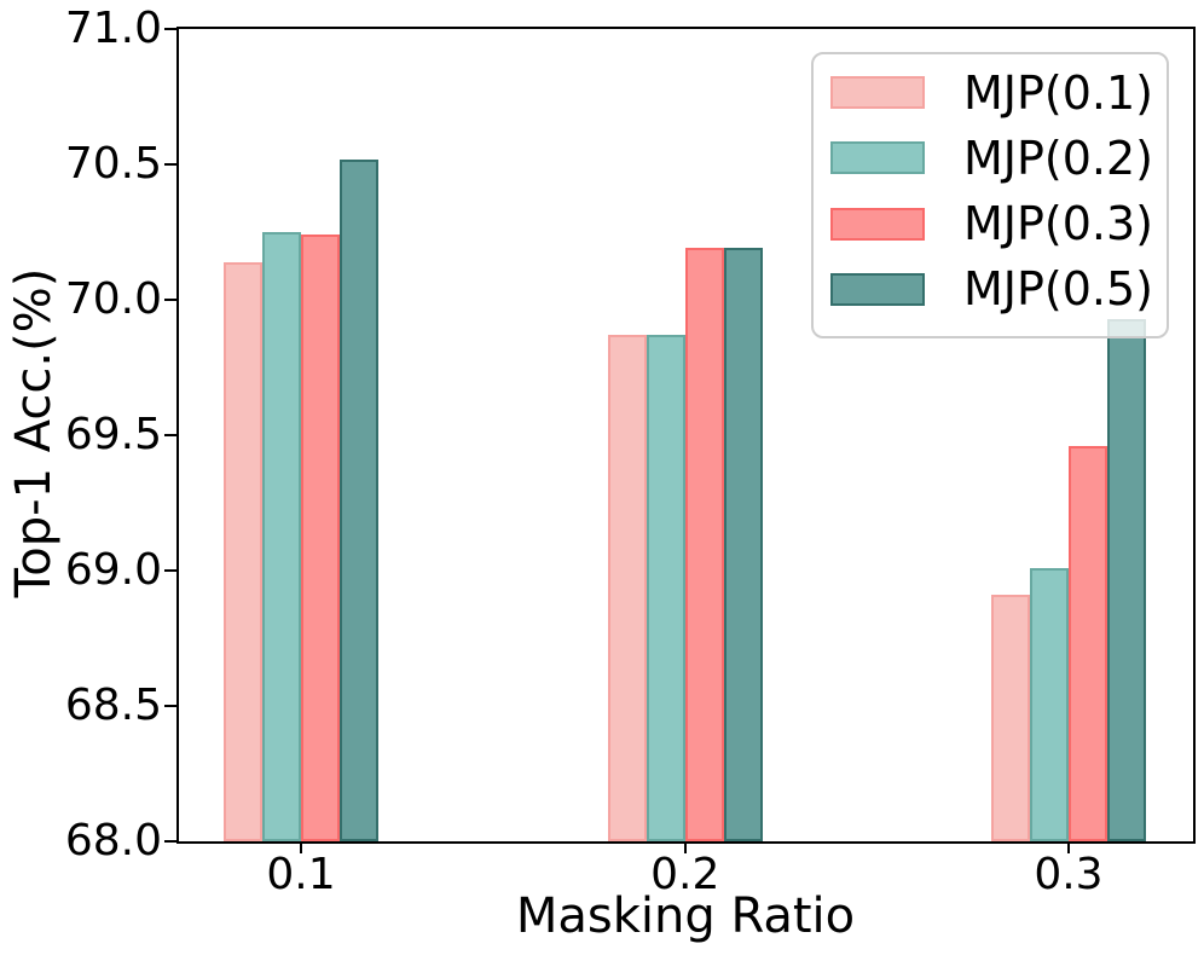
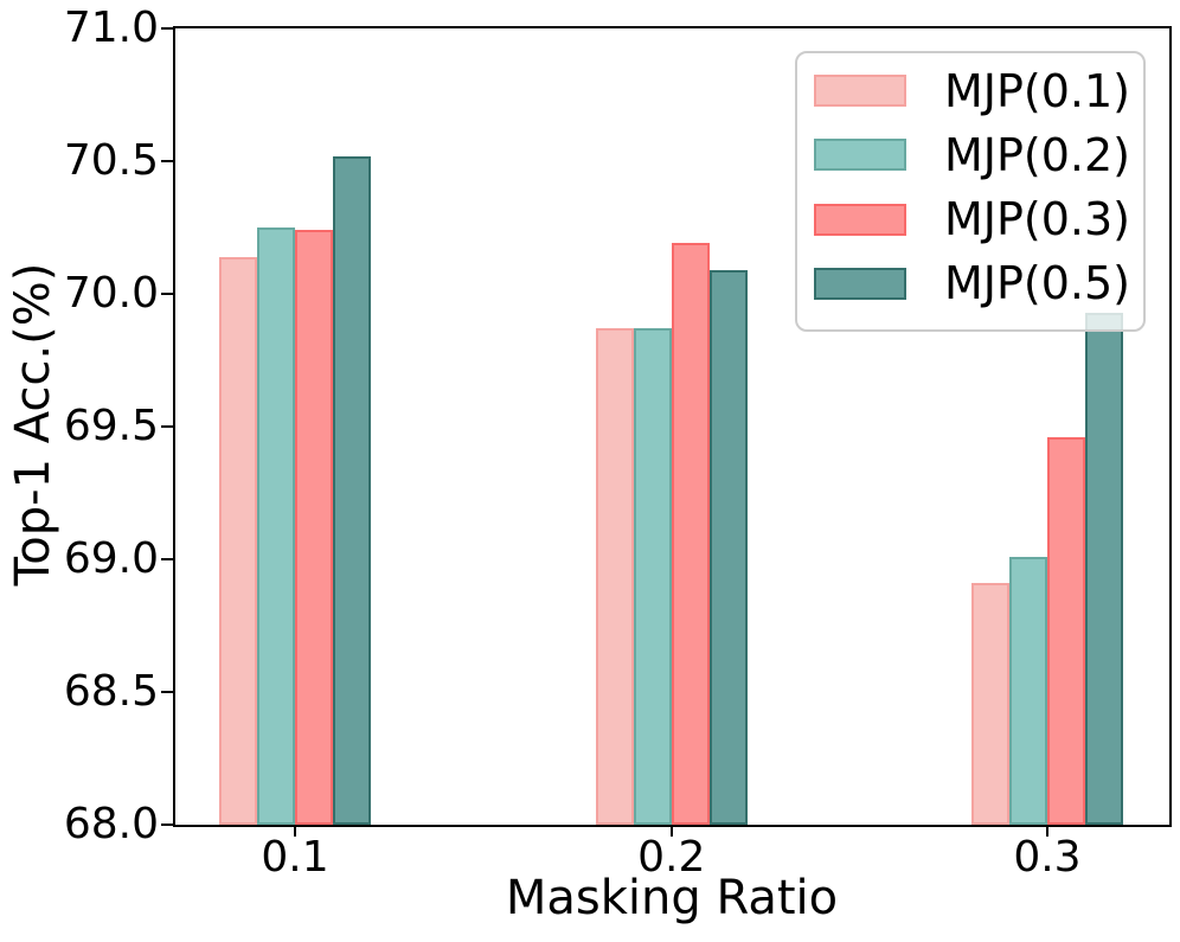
MJP(0.5)/0.2: 70.19 -> 70.09
